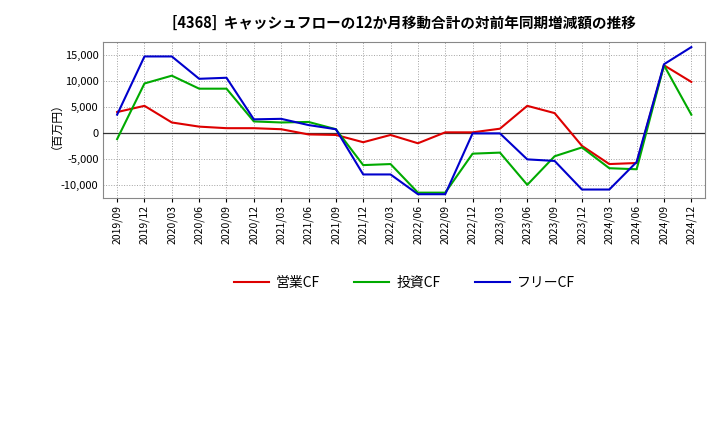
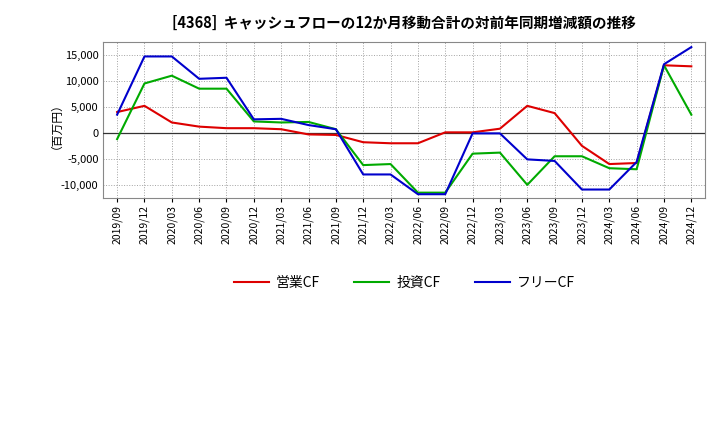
営業CF/2022/03: -400 -> -2,000
投資CF/2023/12: -2,800 -> -4,500
営業CF/2024/12: 9,800 -> 12,800
